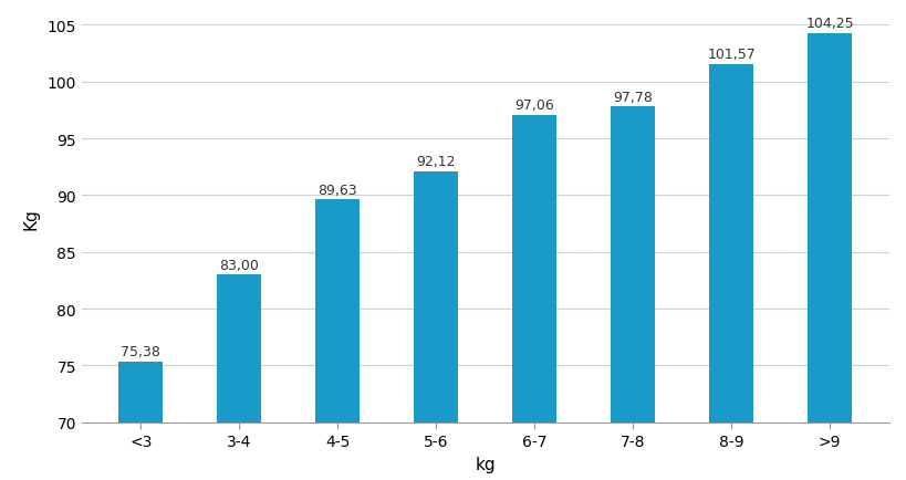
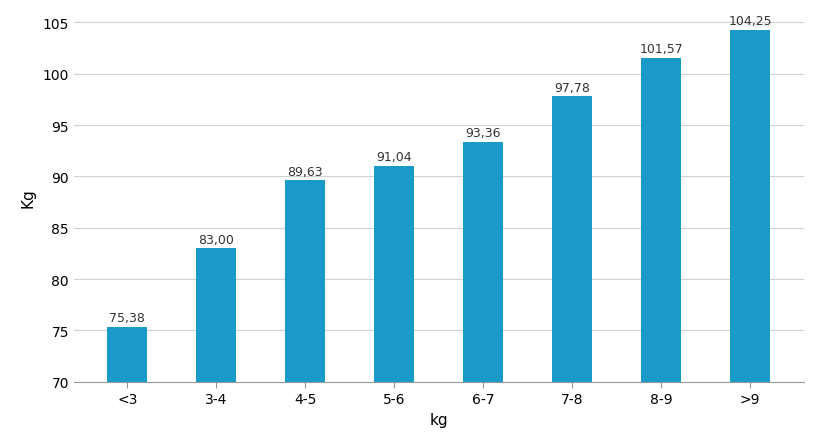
5-6: 92,12 -> 91,04
6-7: 97,06 -> 93,36
